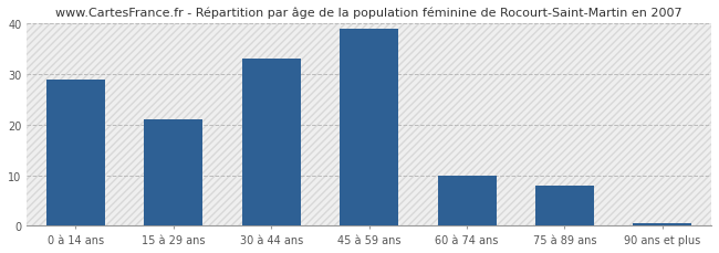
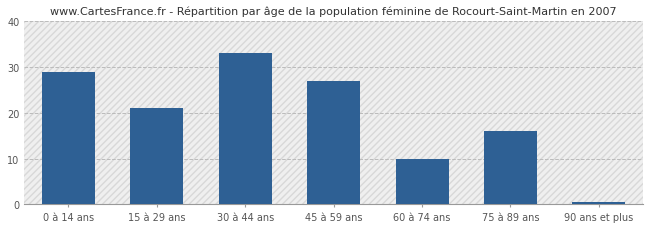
45 à 59 ans: 39.0 -> 27.0
75 à 89 ans: 8.0 -> 16.0
